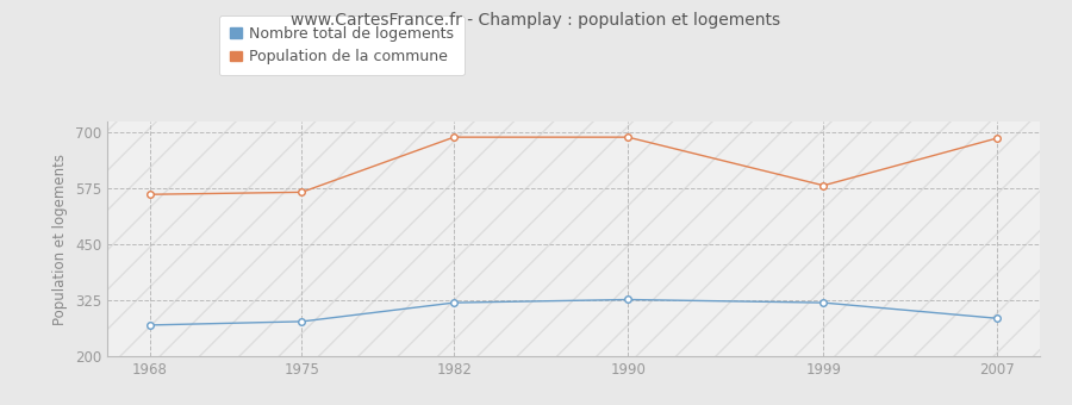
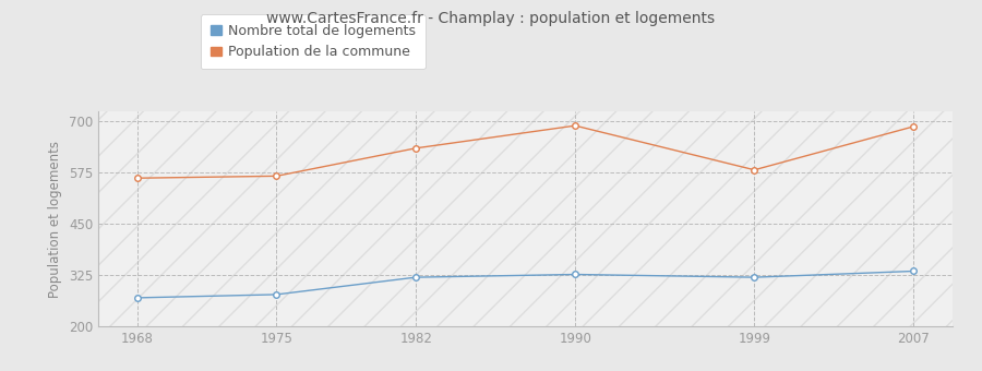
Population de la commune/1982: 690 -> 635
Nombre total de logements/2007: 285 -> 335
